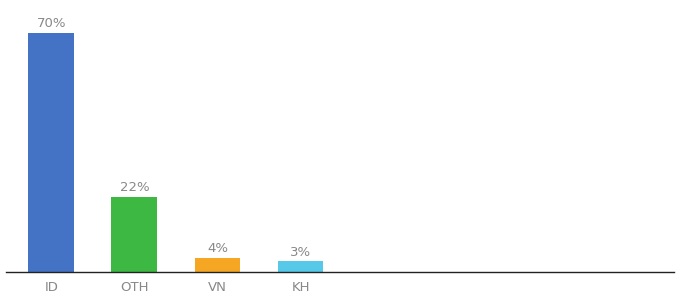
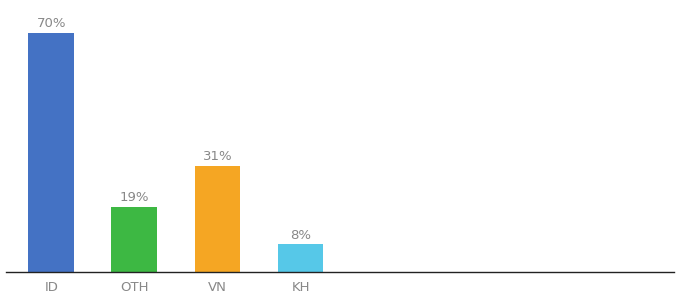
OTH: 22% -> 19%
VN: 4% -> 31%
KH: 3% -> 8%
